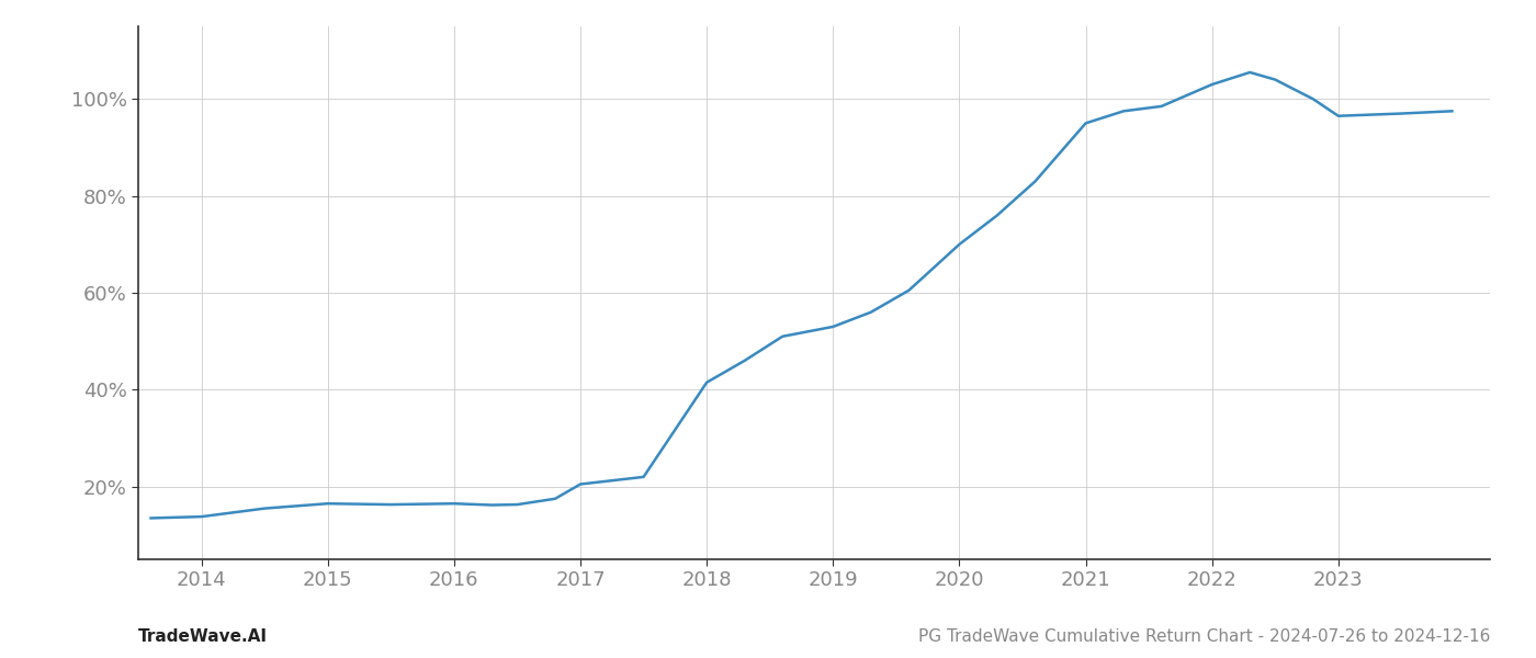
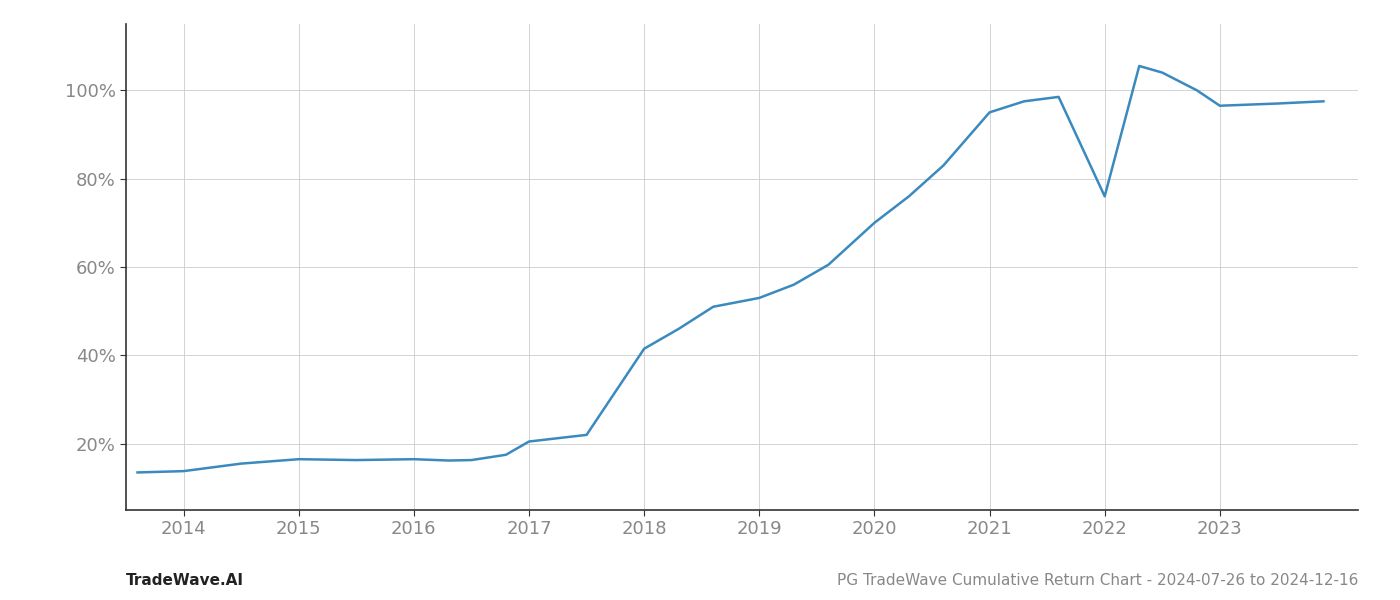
2022: 103.0% -> 76.0%
